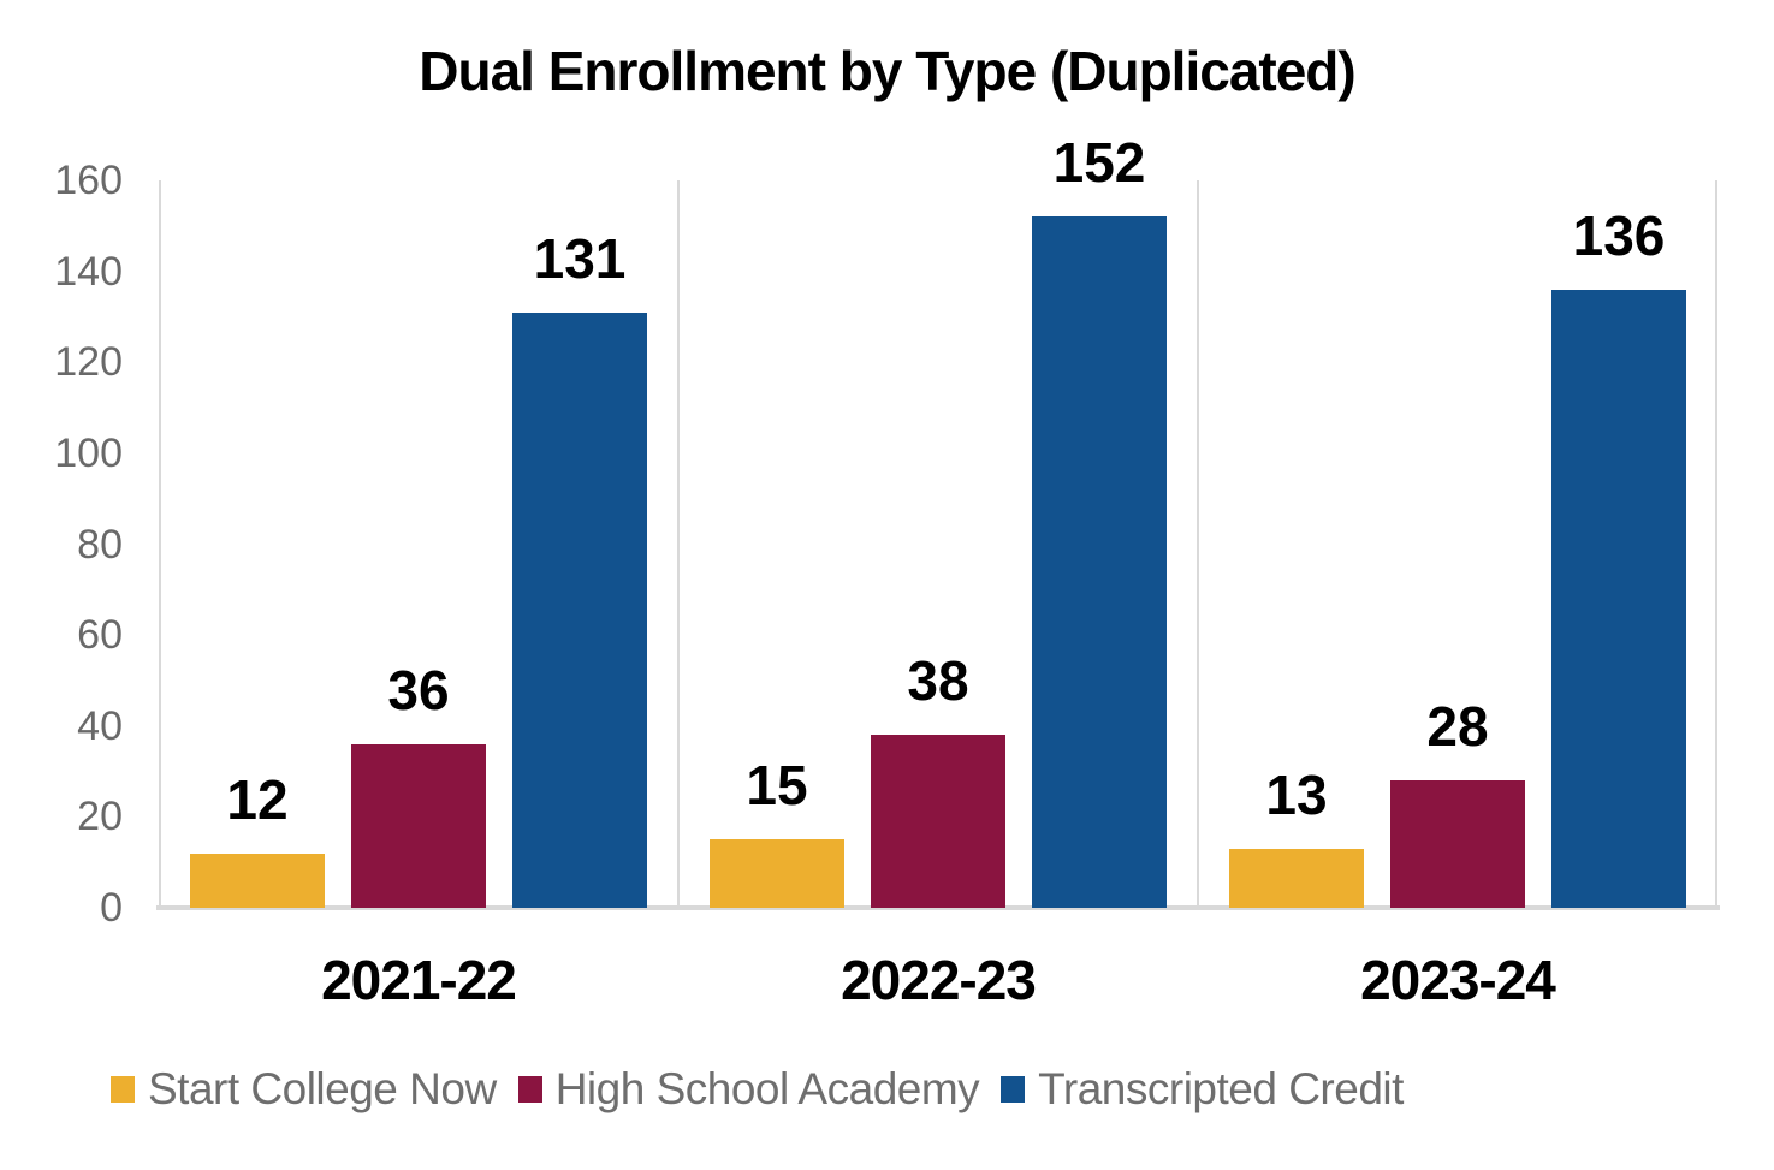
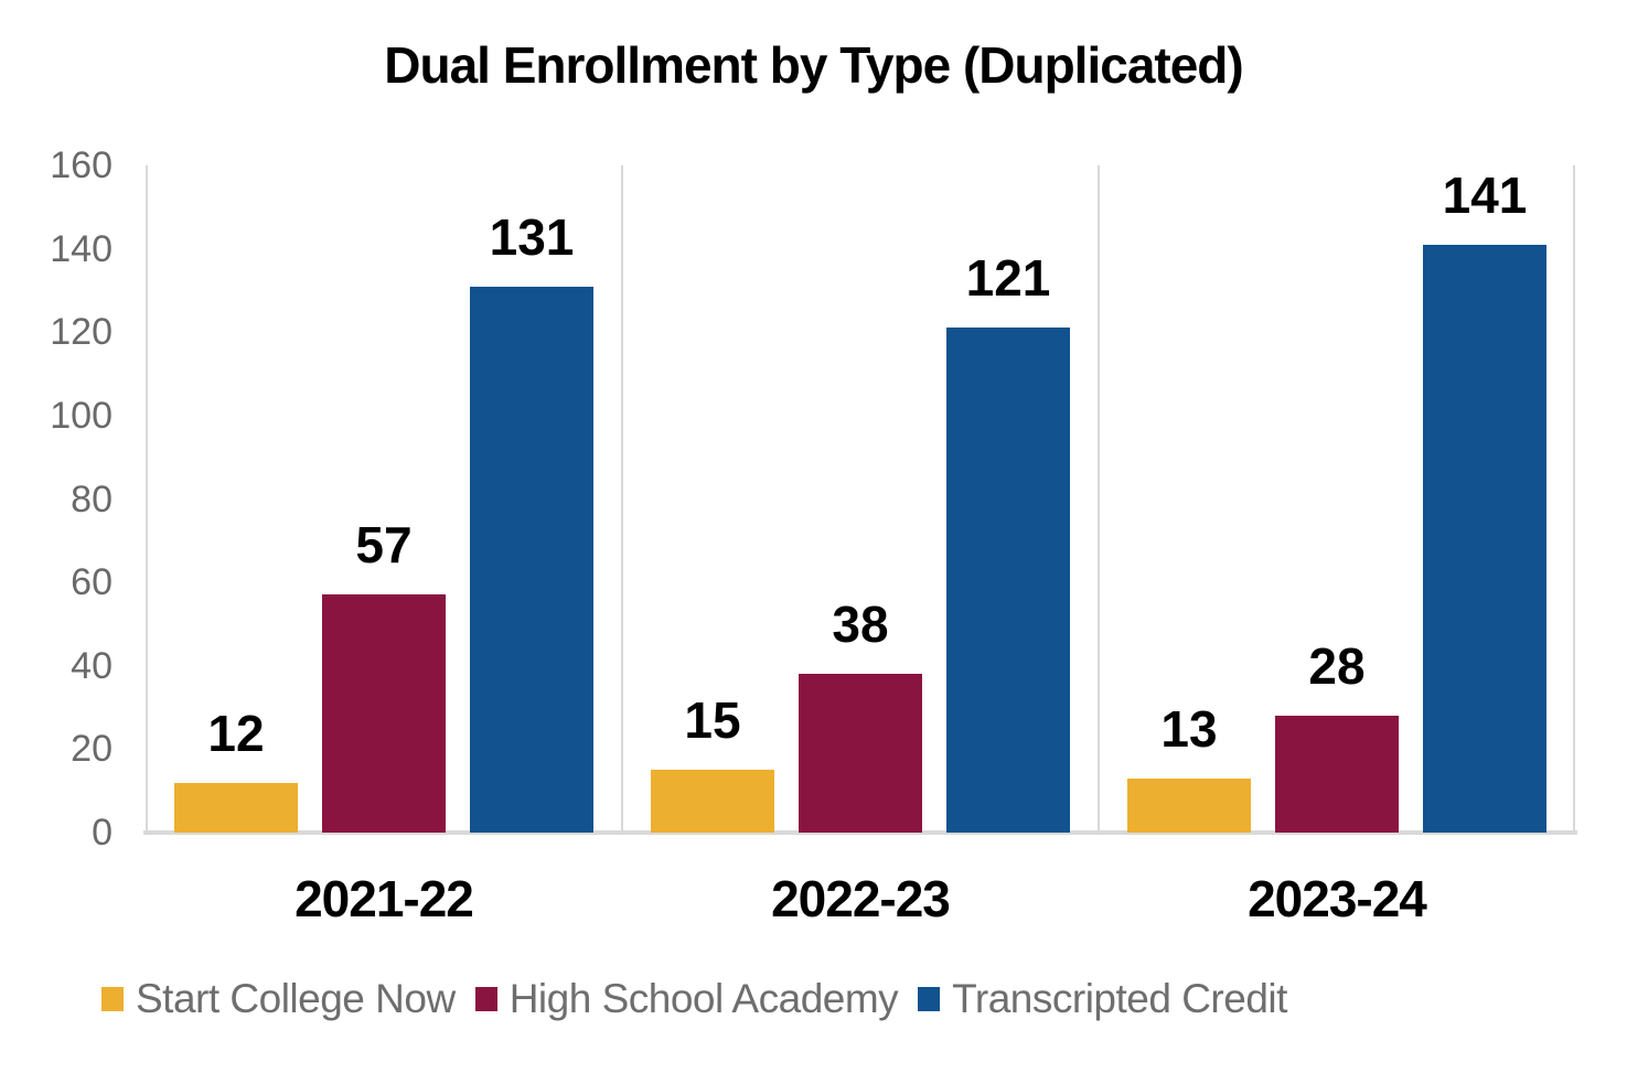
High School Academy/2021-22: 36 -> 57
Transcripted Credit/2022-23: 152 -> 121
Transcripted Credit/2023-24: 136 -> 141
